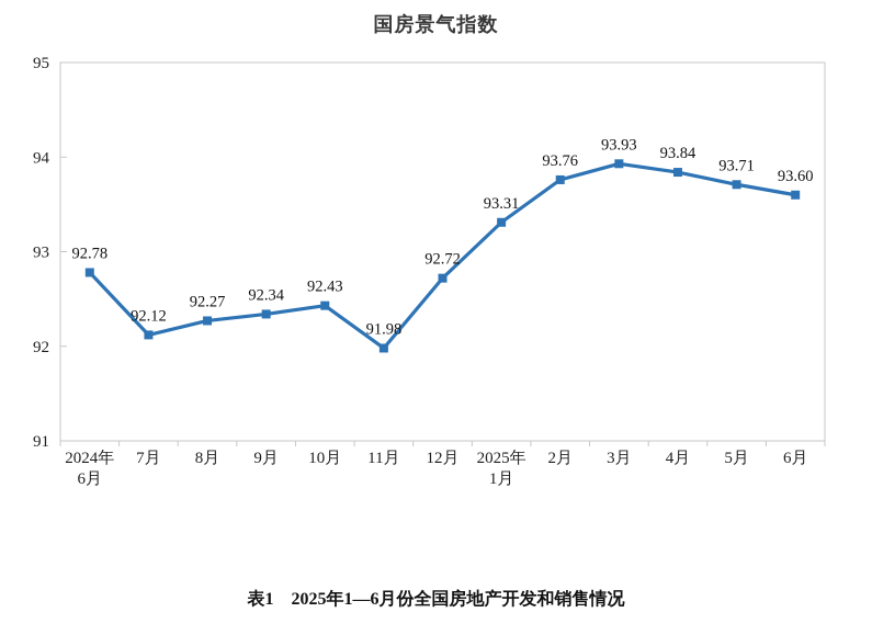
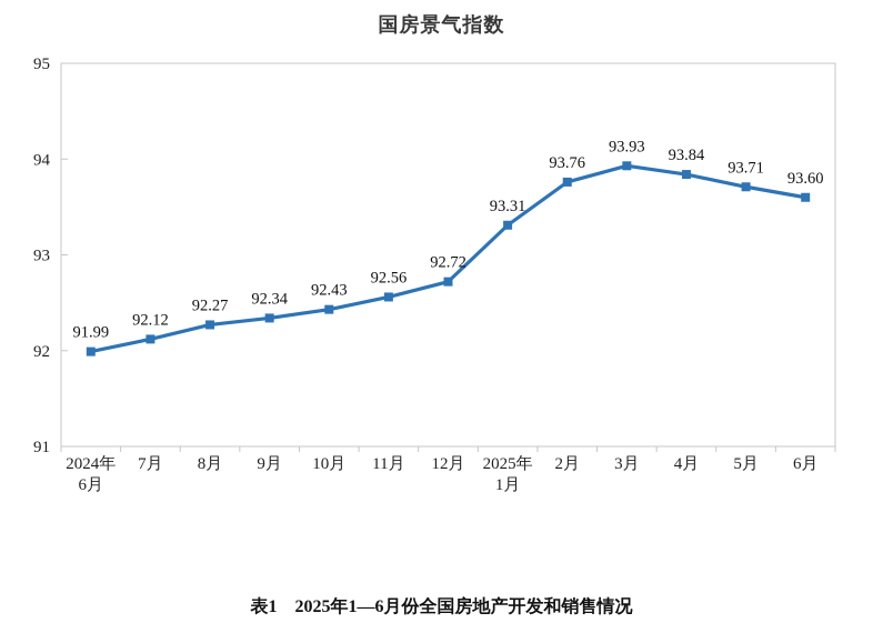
2024年 6月: 92.78 -> 91.99
11月: 91.98 -> 92.56
